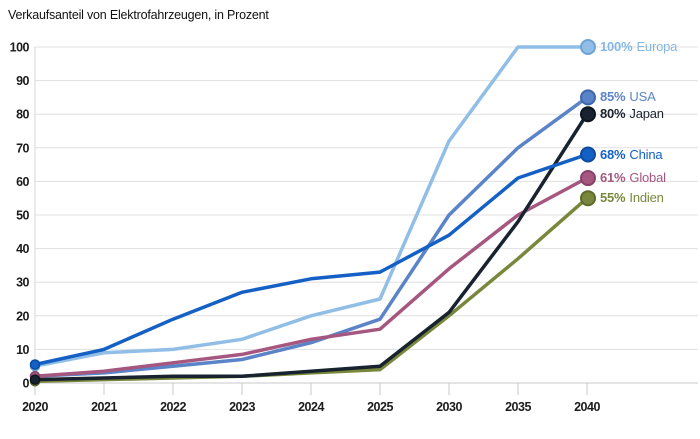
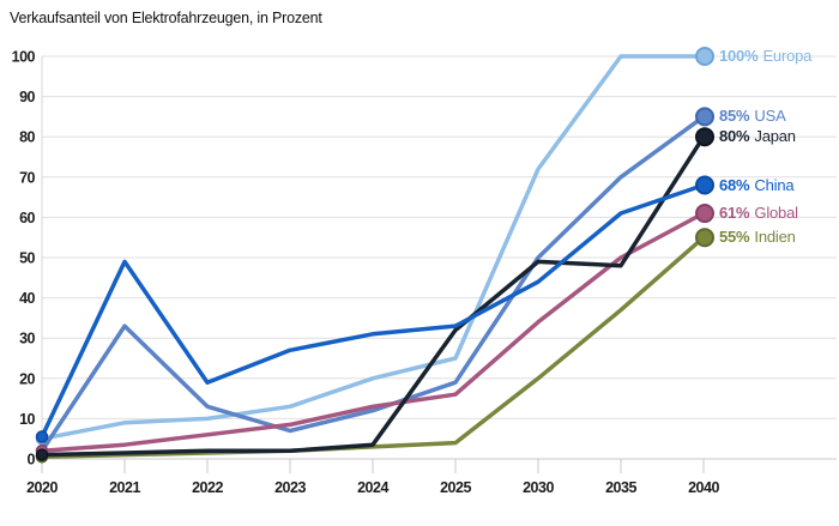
USA/2021: 3 -> 33
China/2021: 10 -> 49
USA/2022: 5 -> 13
Japan/2025: 5 -> 32
Japan/2030: 21 -> 49
